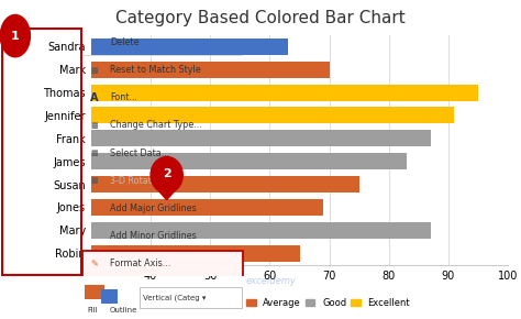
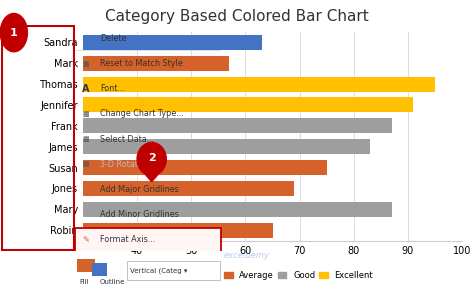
Mark: 70 -> 57
